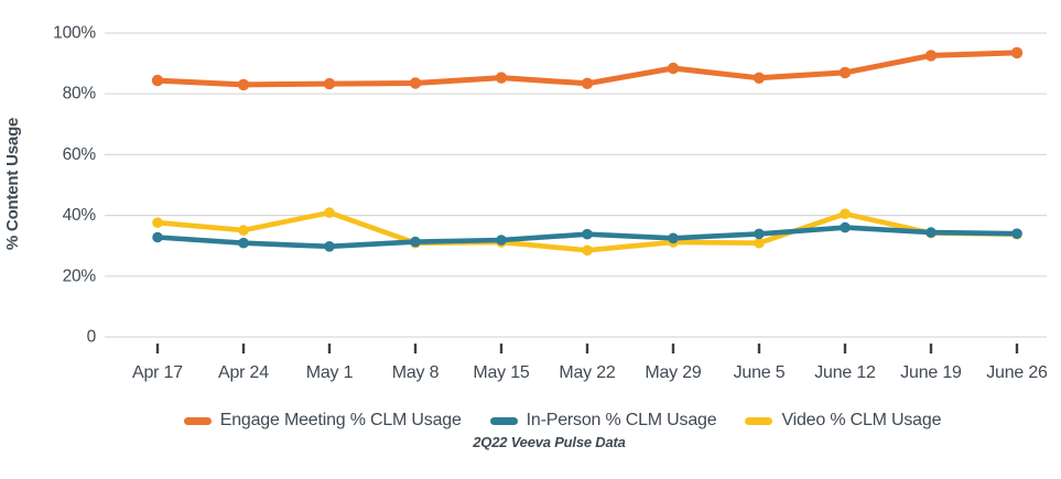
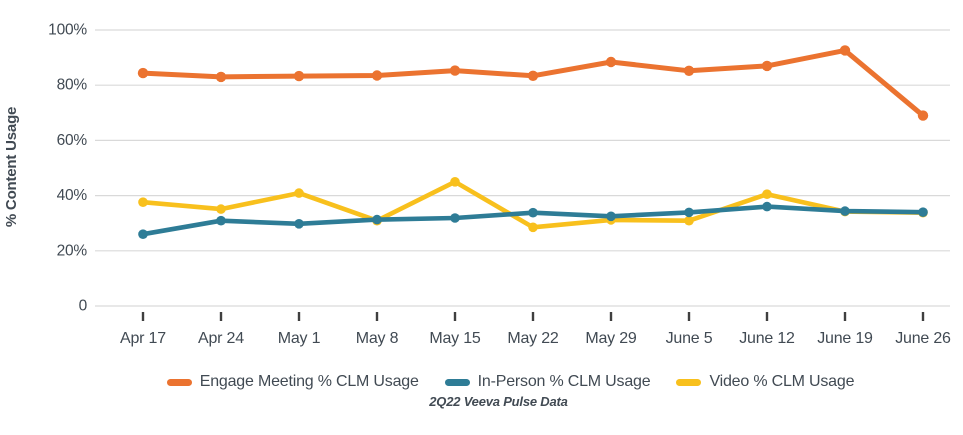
In-Person % CLM Usage/Apr 17: 33% -> 26%
Video % CLM Usage/May 15: 31% -> 45%
Engage Meeting % CLM Usage/June 26: 94% -> 69%
